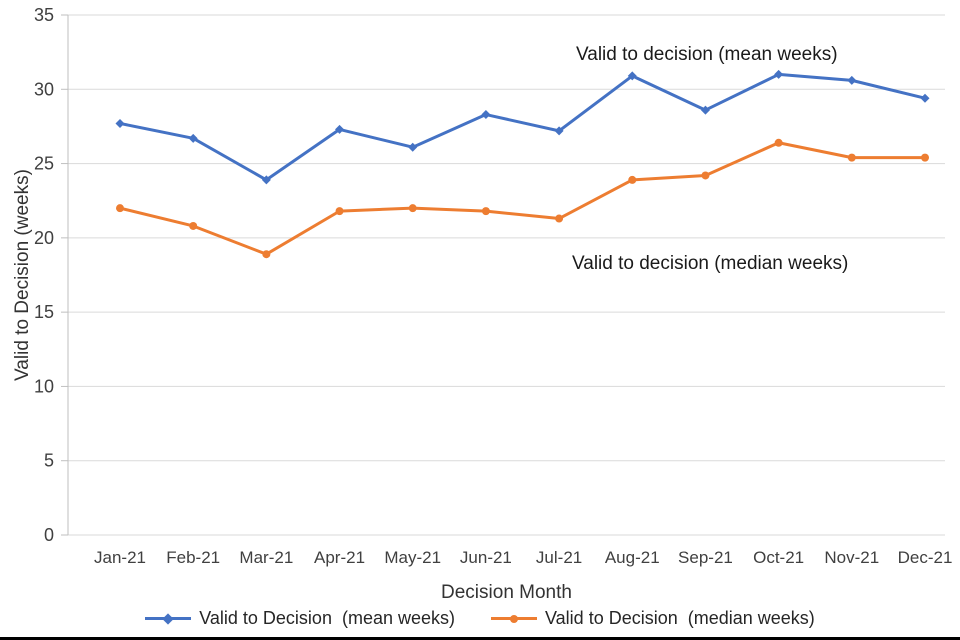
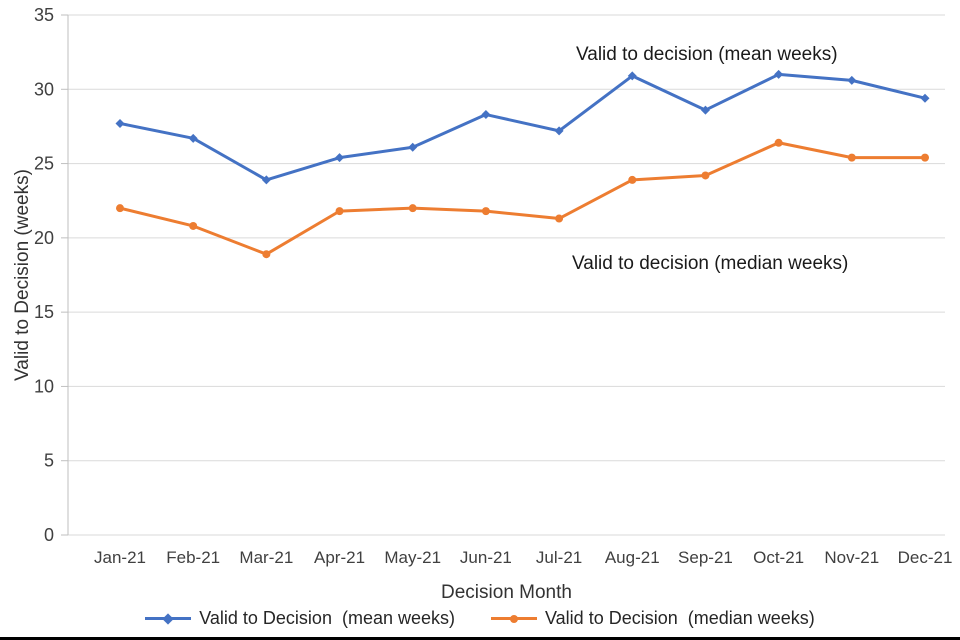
Valid to Decision (mean weeks)/Apr-21: 27.3 -> 25.4
